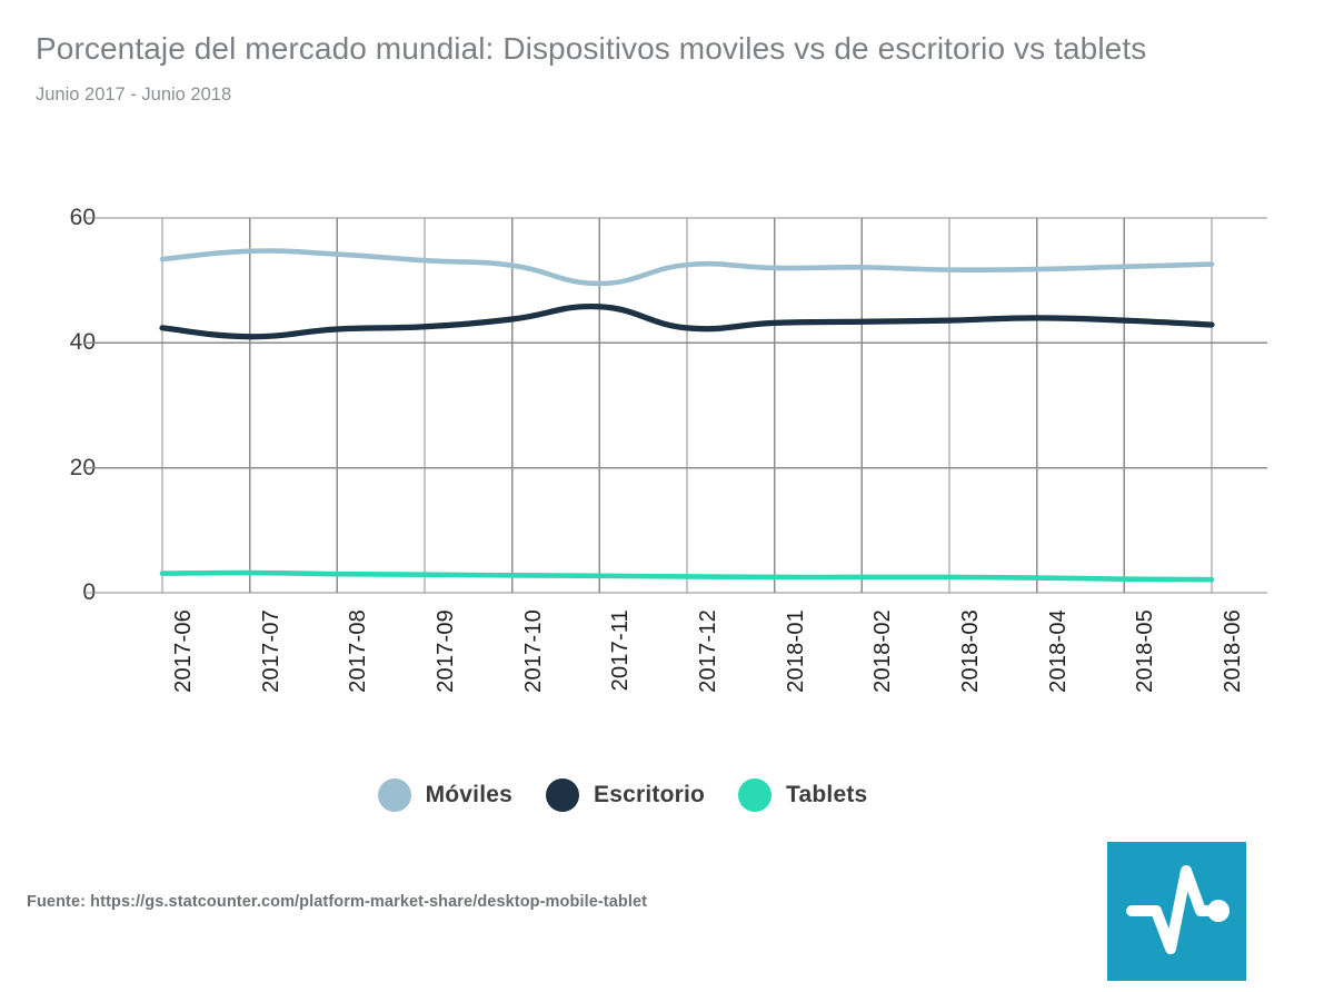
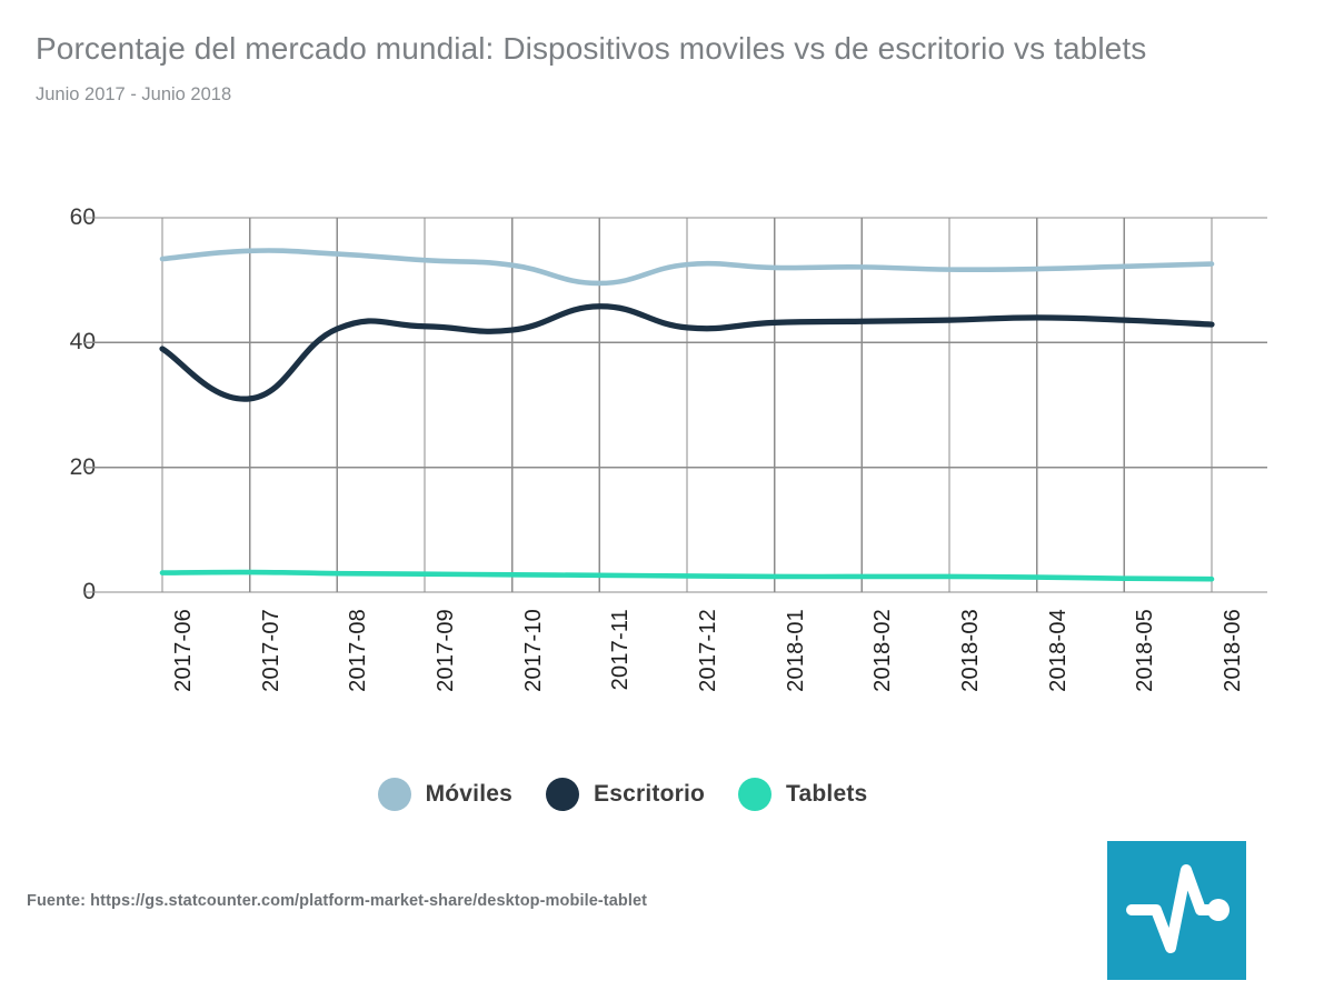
Escritorio/2017-06: 42 -> 39
Escritorio/2017-07: 41 -> 31
Escritorio/2017-10: 44 -> 42
